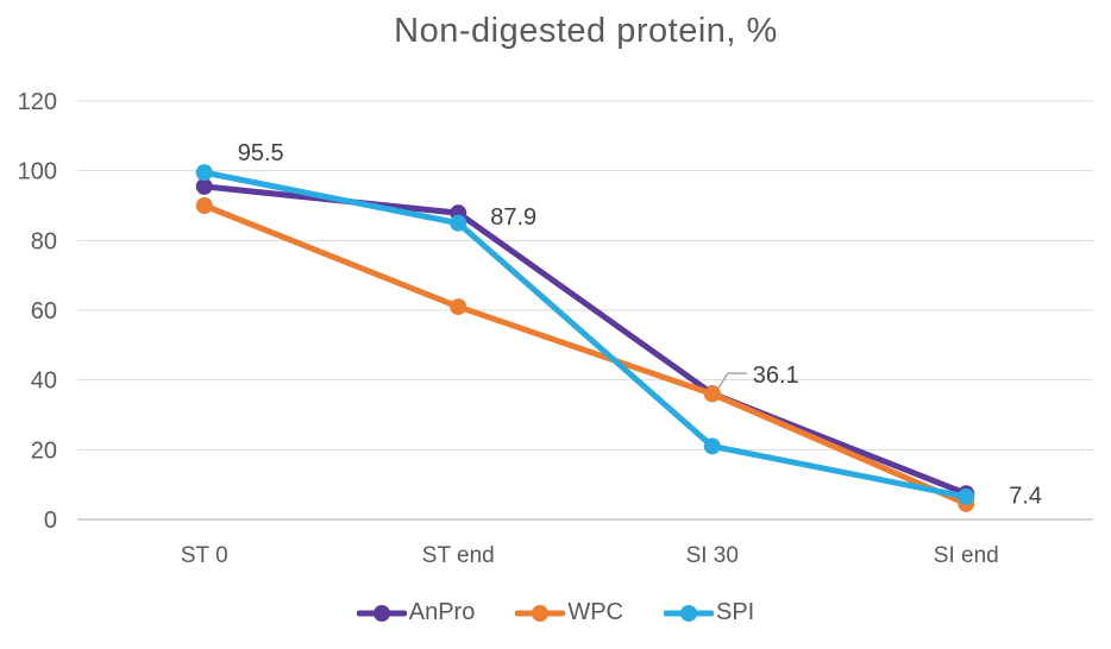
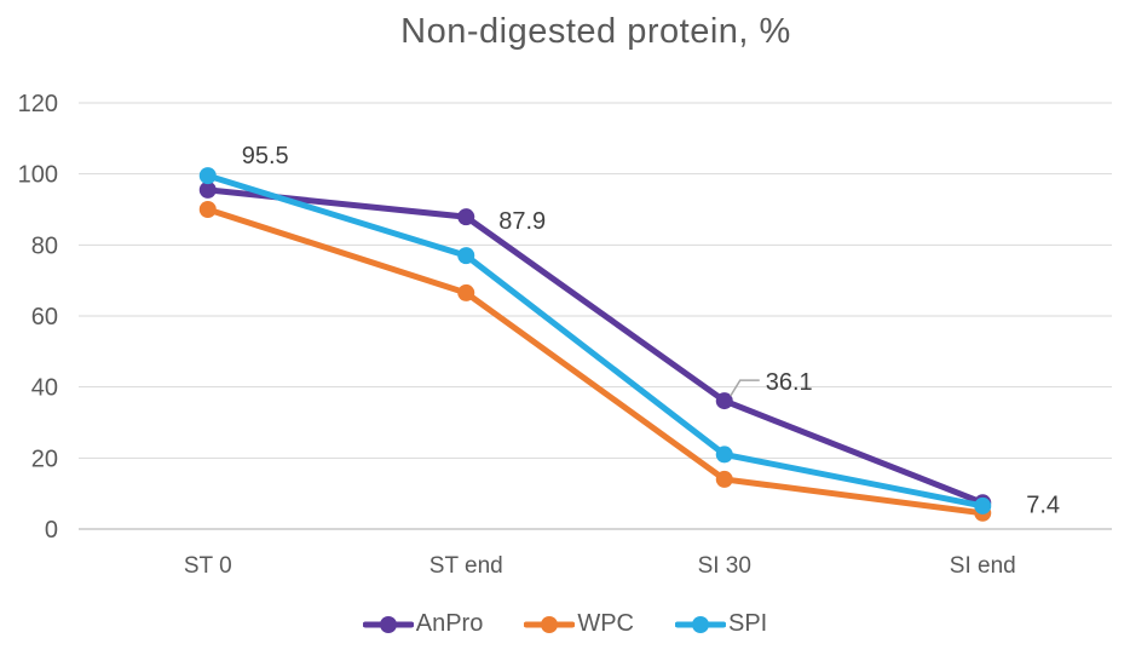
WPC/ST end: 61 -> 66
SPI/ST end: 85 -> 77
WPC/SI 30: 36 -> 14
